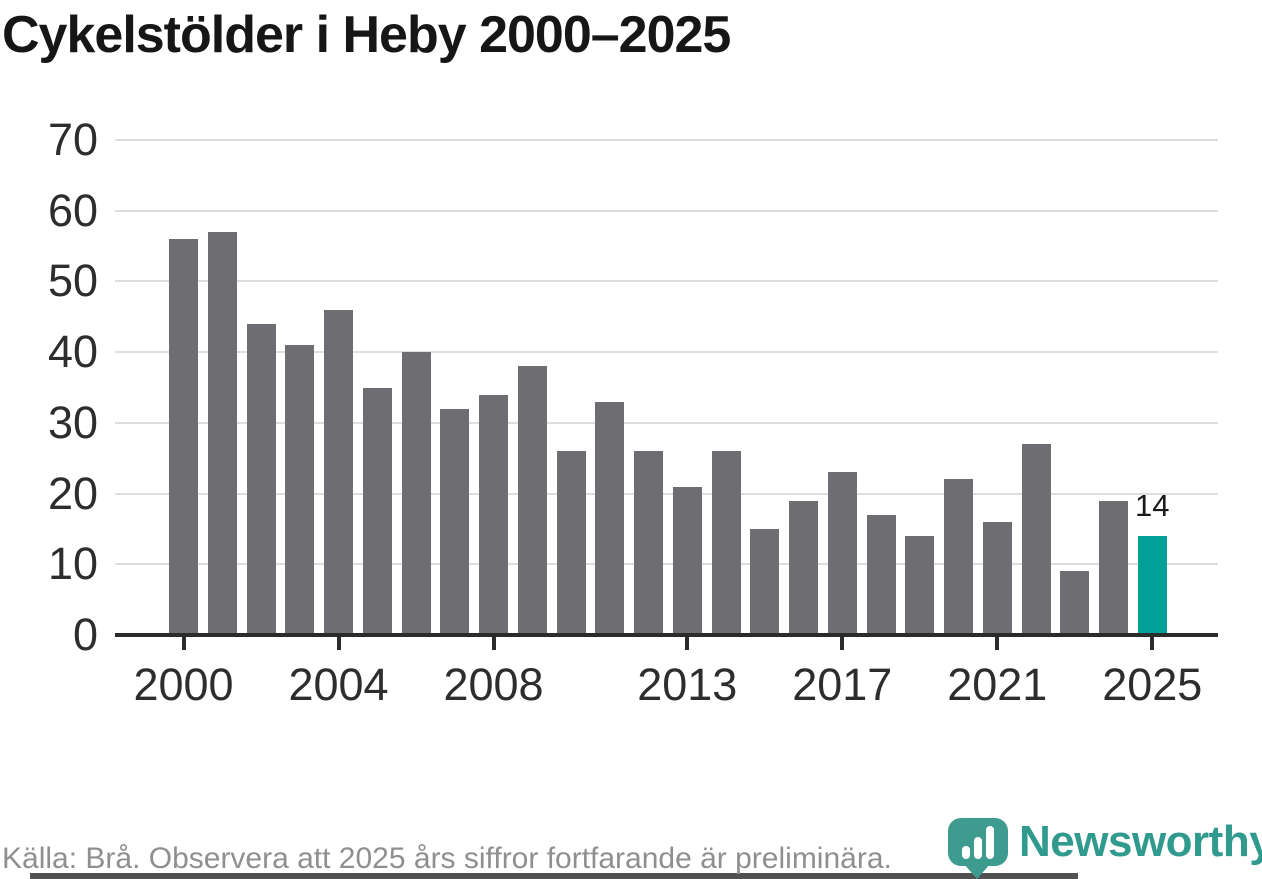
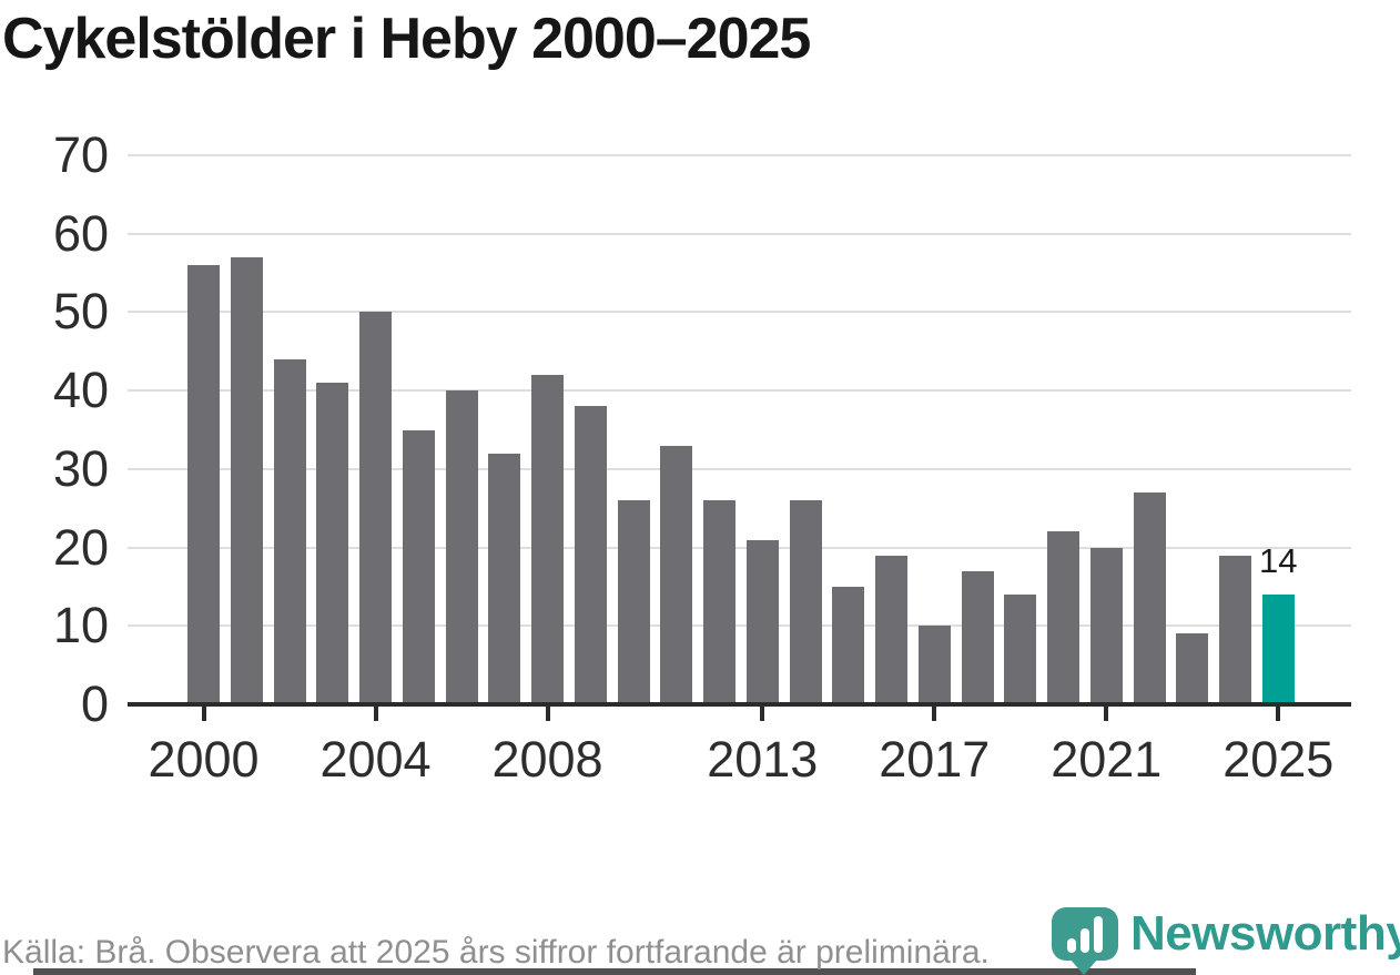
2004: 46 -> 50
2008: 34 -> 42
2017: 23 -> 10
2021: 16 -> 20
